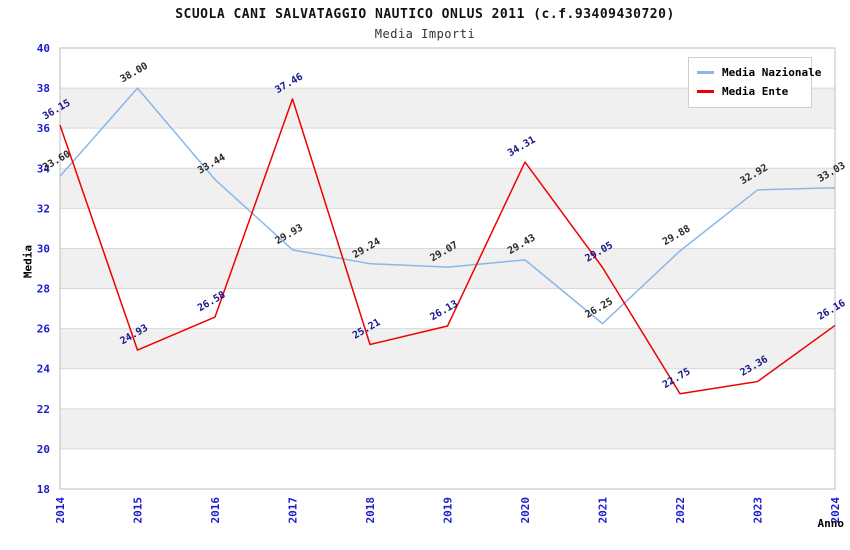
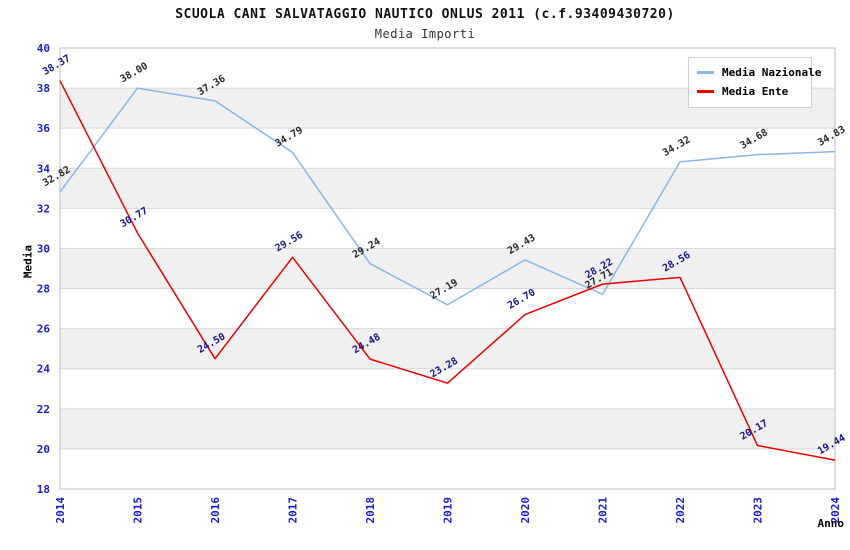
Media Nazionale/2014: 33.60 -> 32.82
Media Ente/2014: 36.15 -> 38.37
Media Ente/2015: 24.93 -> 30.77
Media Nazionale/2016: 33.44 -> 37.36
Media Ente/2016: 26.58 -> 24.50
Media Nazionale/2017: 29.93 -> 34.79
Media Ente/2017: 37.46 -> 29.56
Media Ente/2018: 25.21 -> 24.48
Media Nazionale/2019: 29.07 -> 27.19
Media Ente/2019: 26.13 -> 23.28
Media Ente/2020: 34.31 -> 26.70
Media Nazionale/2021: 26.25 -> 27.71
Media Ente/2021: 29.05 -> 28.22
Media Nazionale/2022: 29.88 -> 34.32
Media Ente/2022: 22.75 -> 28.56
Media Nazionale/2023: 32.92 -> 34.68
Media Ente/2023: 23.36 -> 20.17
Media Nazionale/2024: 33.03 -> 34.83
Media Ente/2024: 26.16 -> 19.44
